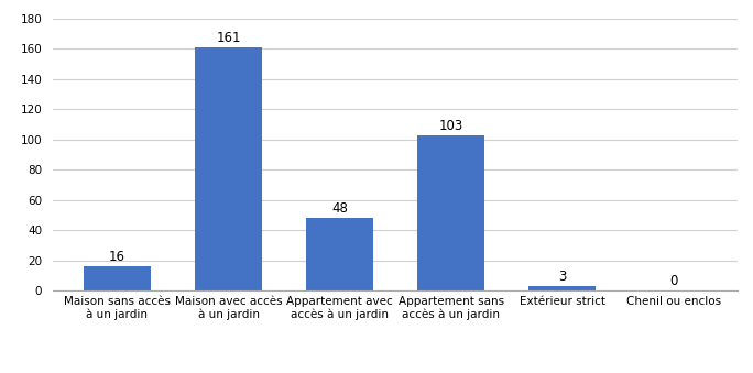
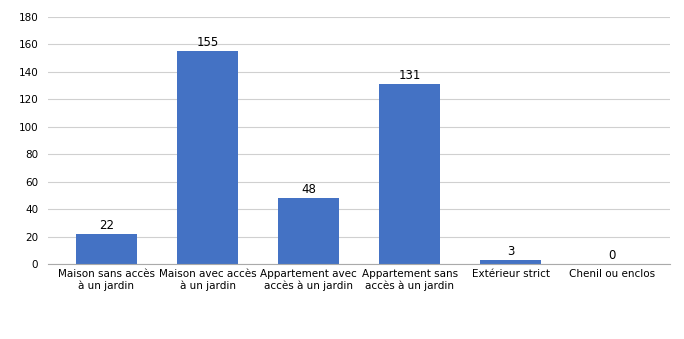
Maison sans accès à un jardin: 16 -> 22
Maison avec accès à un jardin: 161 -> 155
Appartement sans accès à un jardin: 103 -> 131
